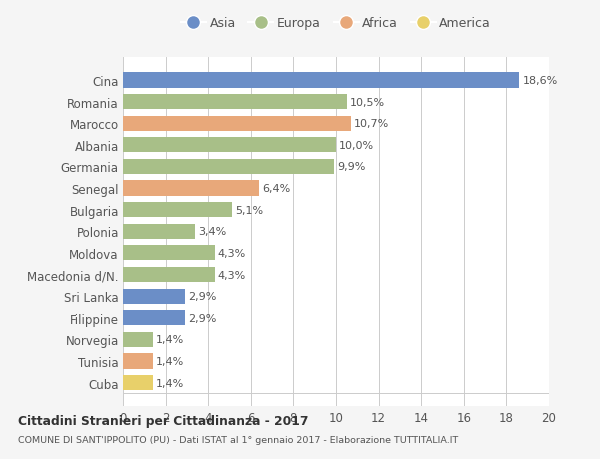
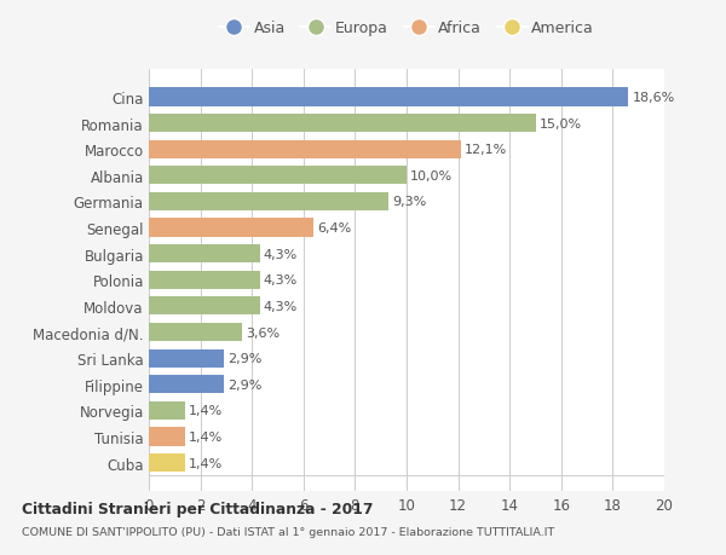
Romania: 10,5% -> 15,0%
Marocco: 10,7% -> 12,1%
Germania: 9,9% -> 9,3%
Bulgaria: 5,1% -> 4,3%
Polonia: 3,4% -> 4,3%
Macedonia d/N.: 4,3% -> 3,6%
